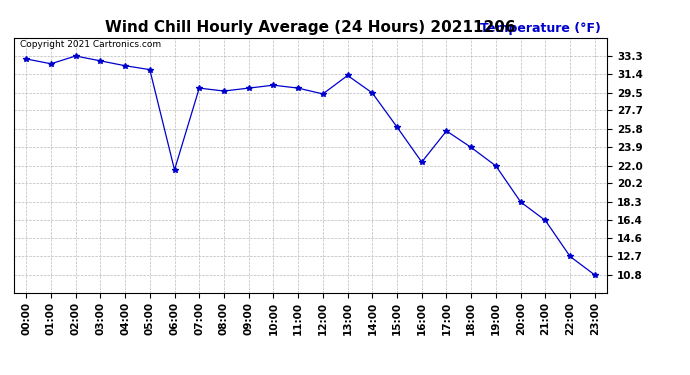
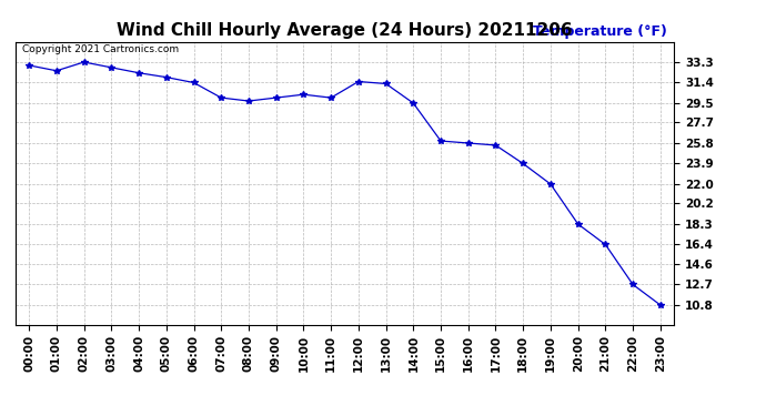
06:00: 21.6 -> 31.4
12:00: 29.4 -> 31.5
16:00: 22.4 -> 25.8
